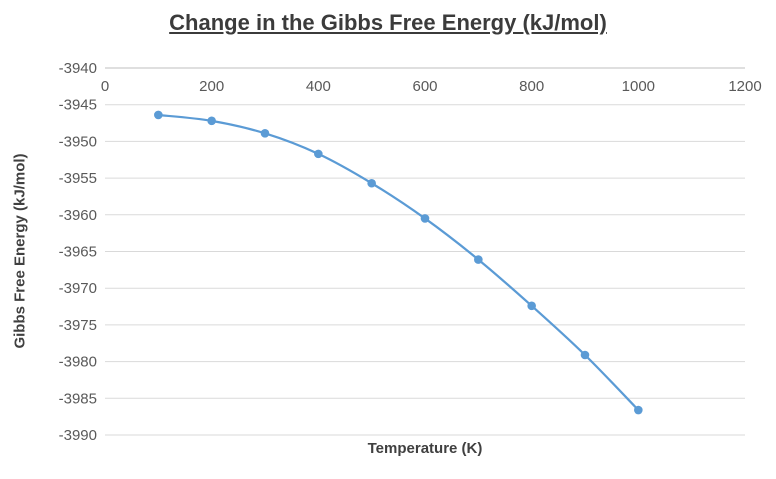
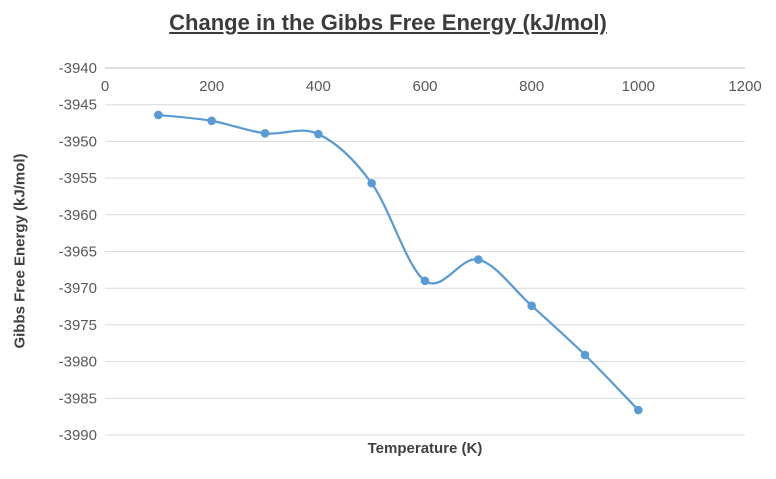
400: -3952 -> -3949
600: -3960 -> -3969
